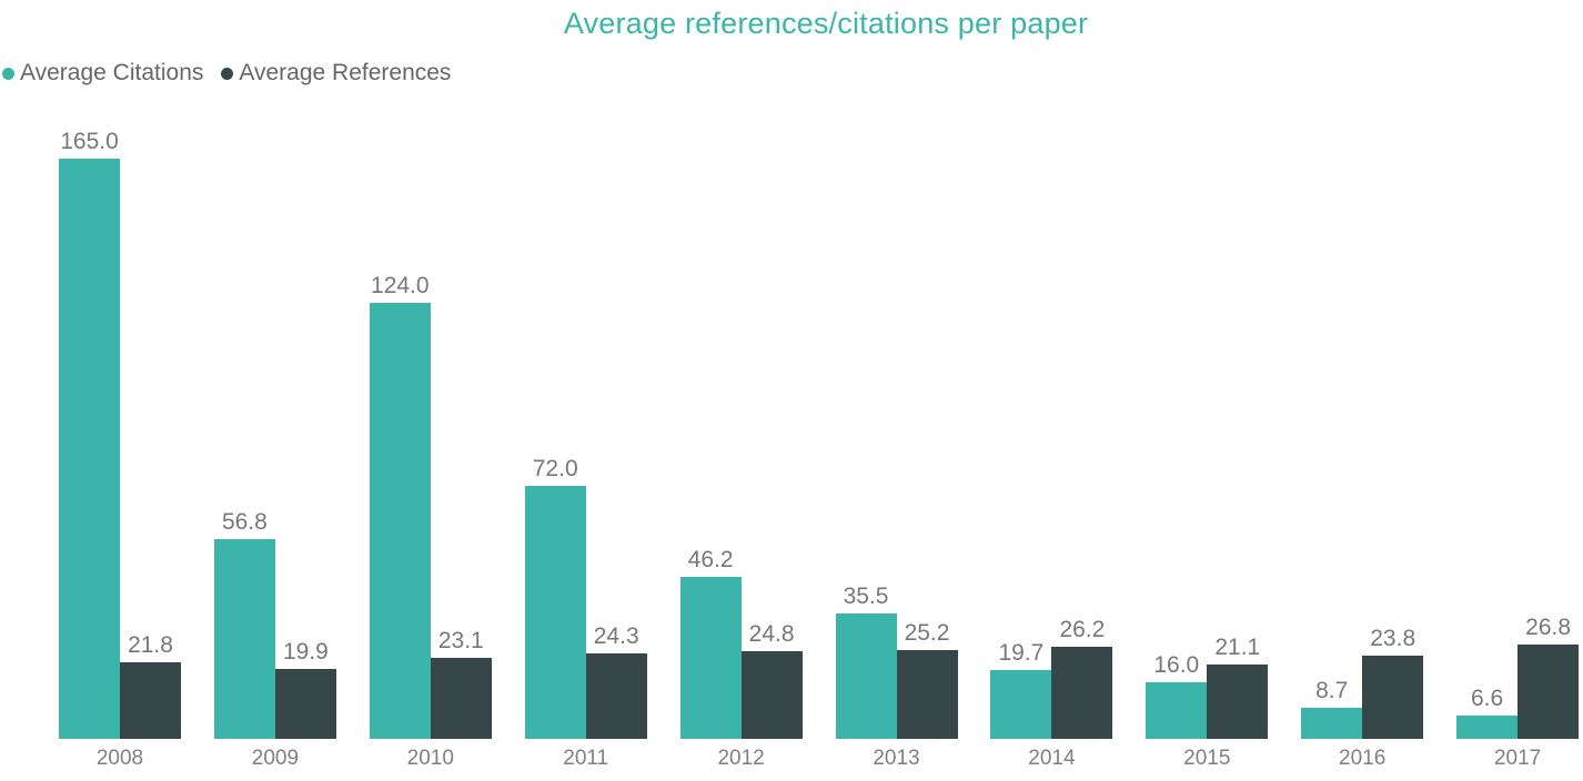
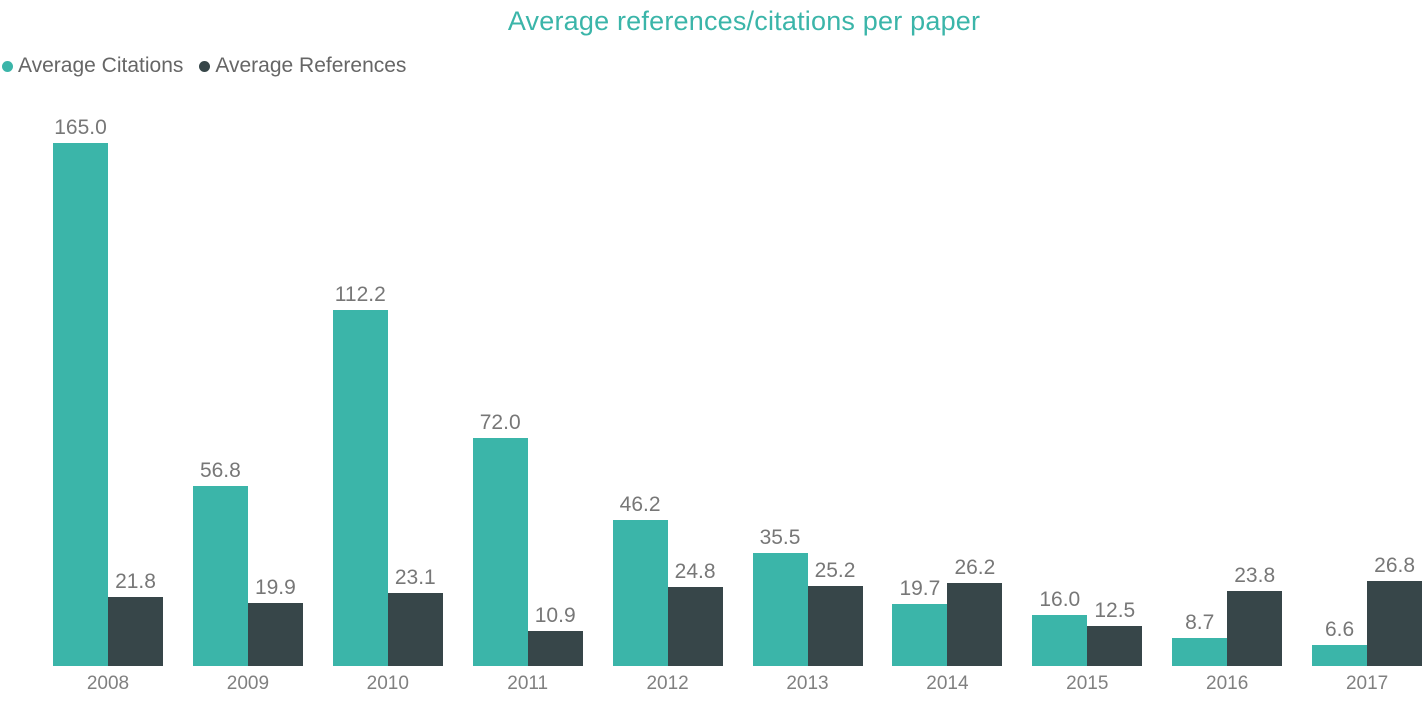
Average Citations/2010: 124.0 -> 112.2
Average References/2011: 24.3 -> 10.9
Average References/2015: 21.1 -> 12.5
